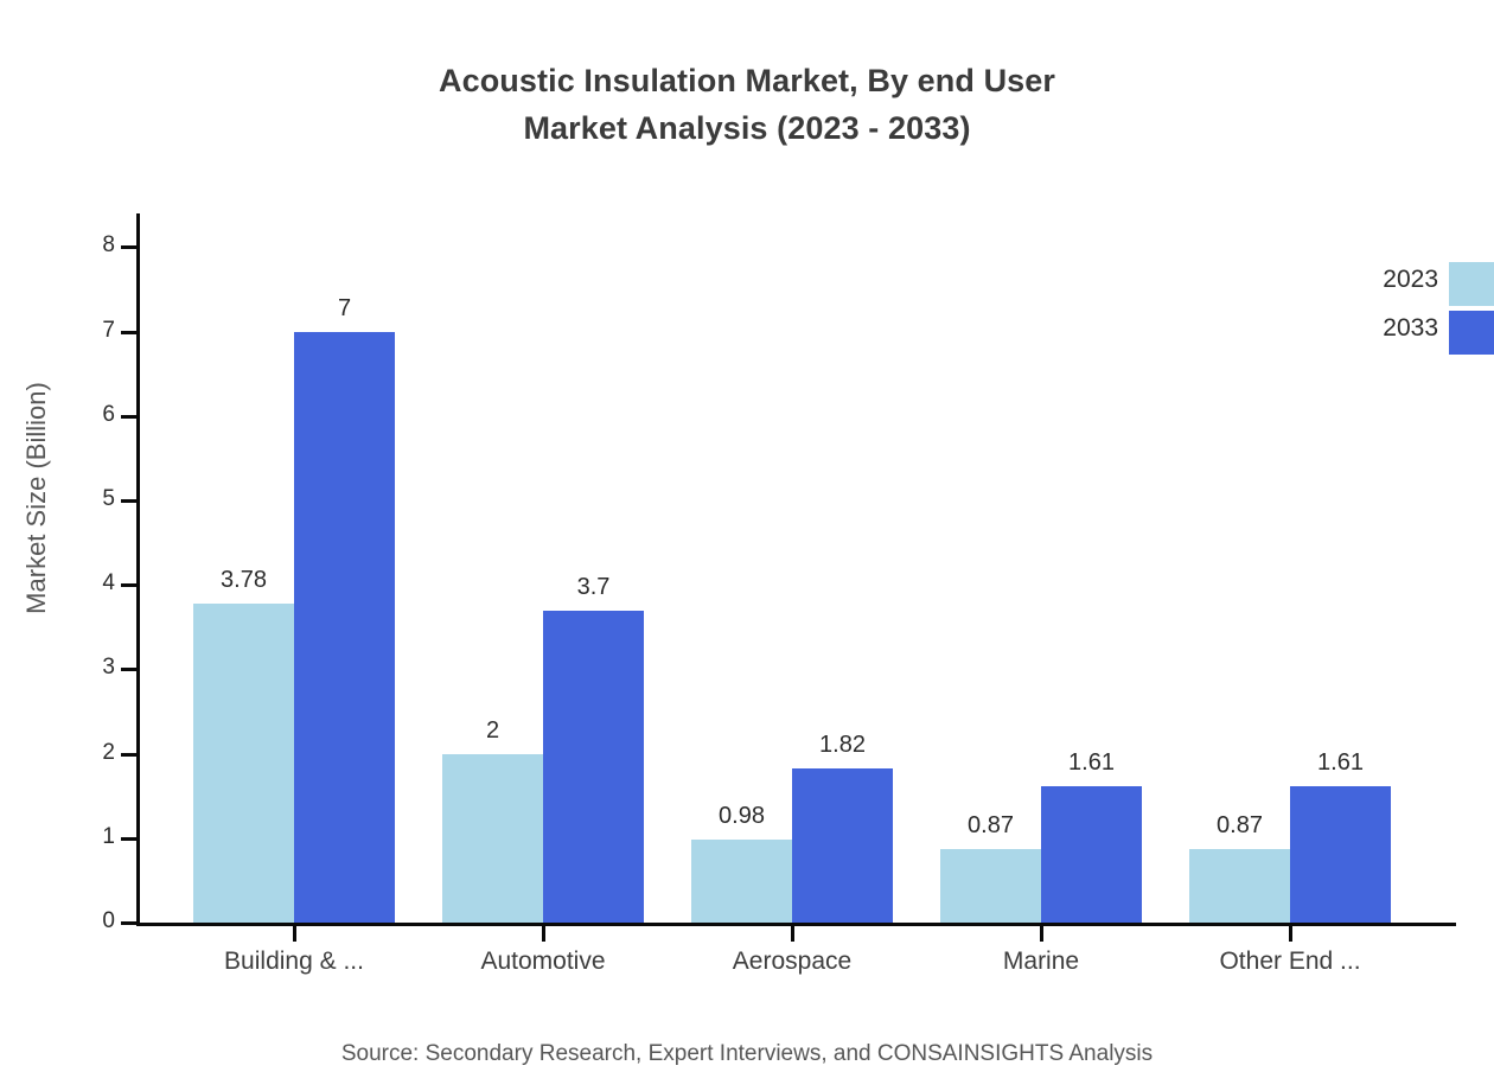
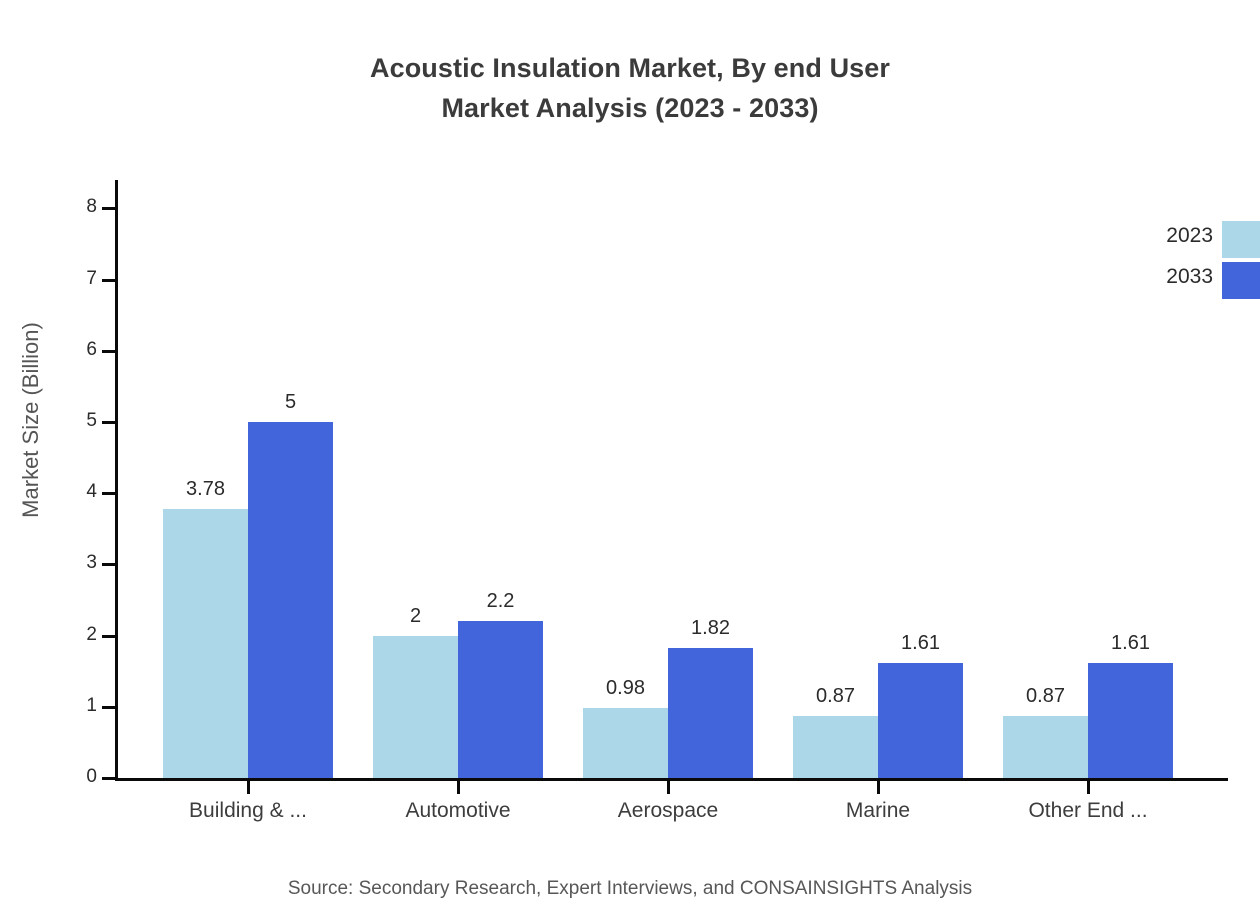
2033/Building & ...: 7 -> 5
2033/Automotive: 3.7 -> 2.2
